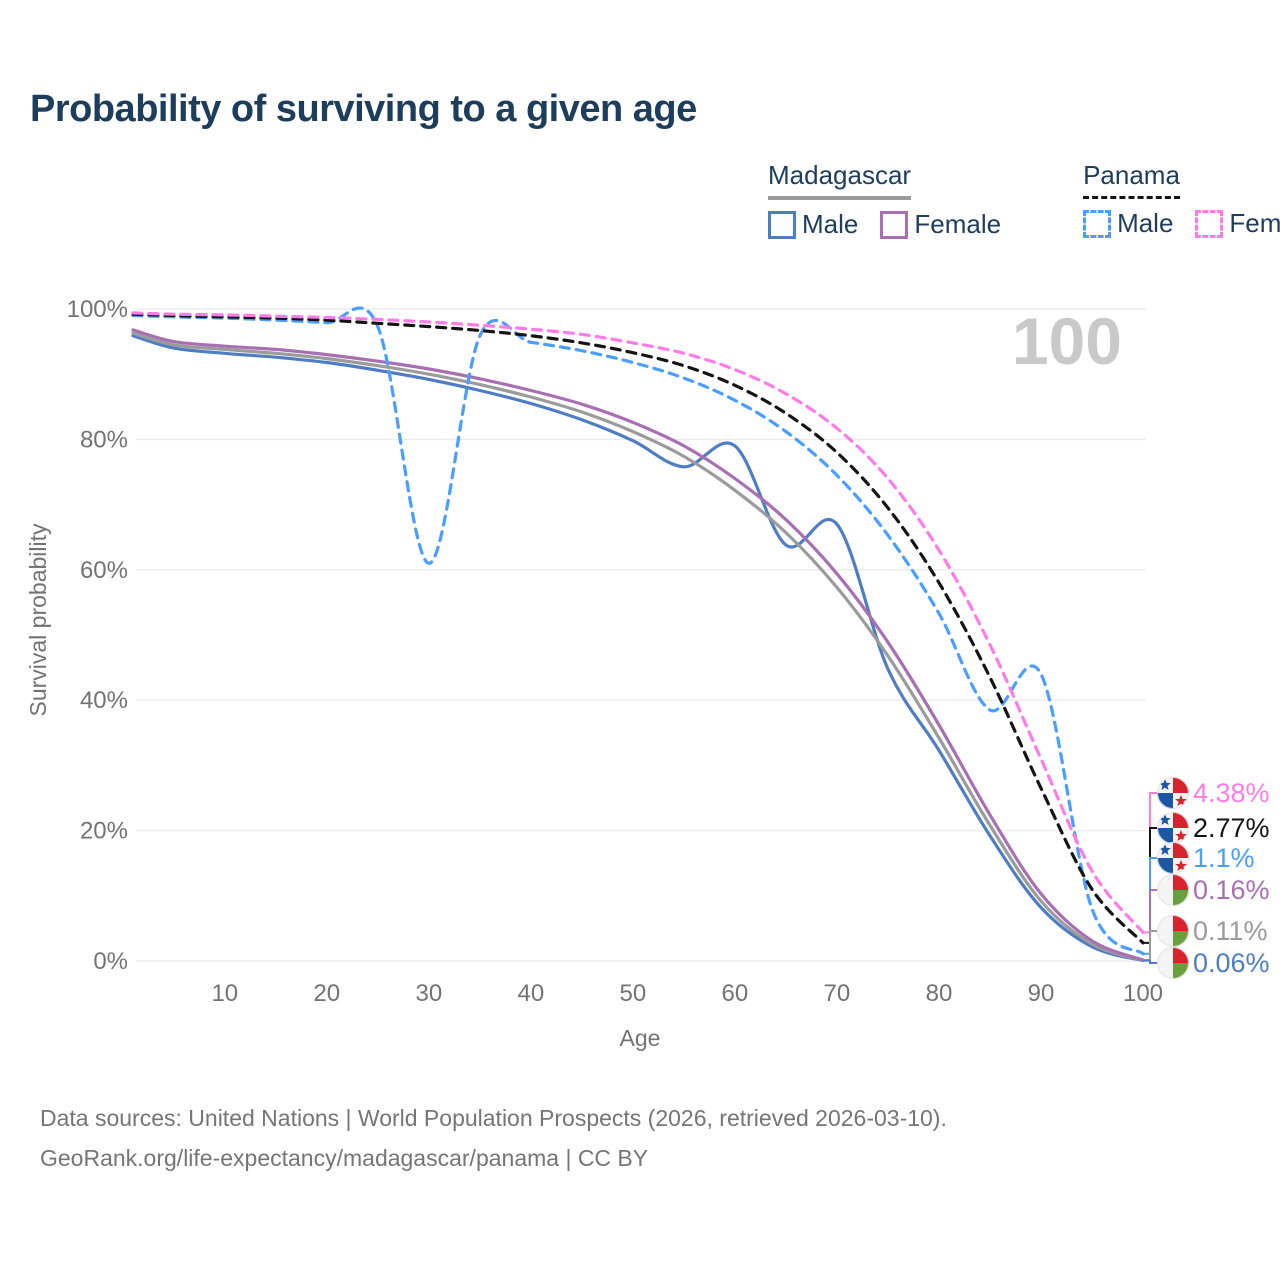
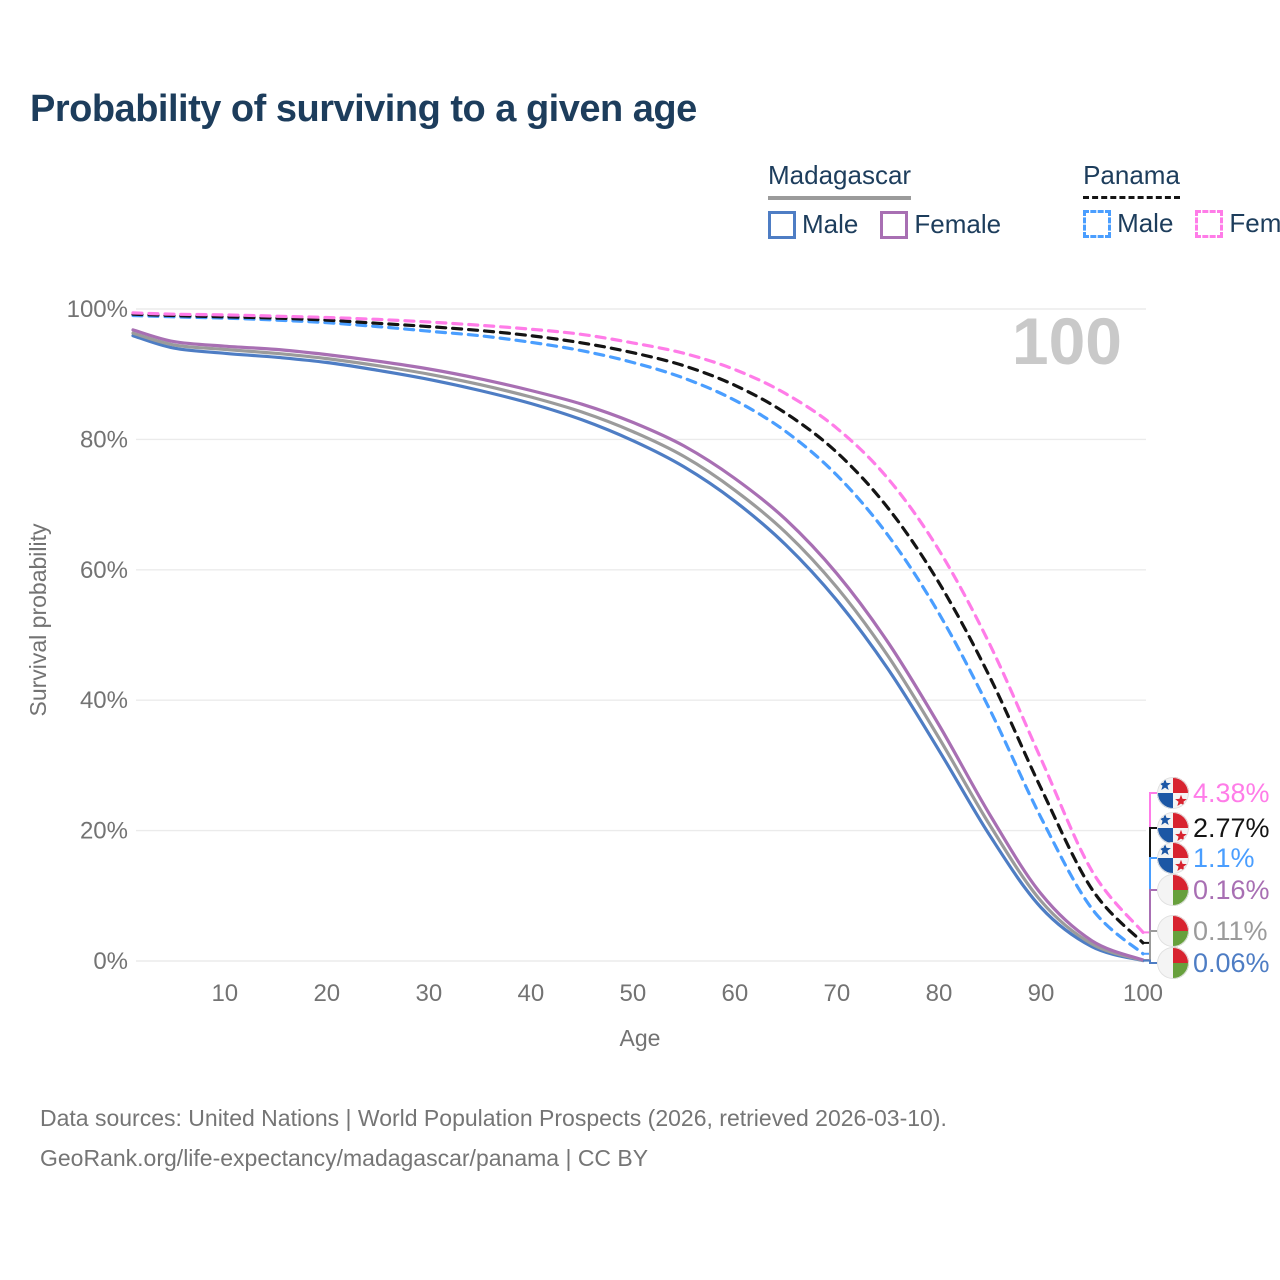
Panama Male/30: 61% -> 97%
Madagascar Male/60: 79% -> 70%
Madagascar Male/70: 67% -> 55%
Panama Male/90: 44% -> 22%
